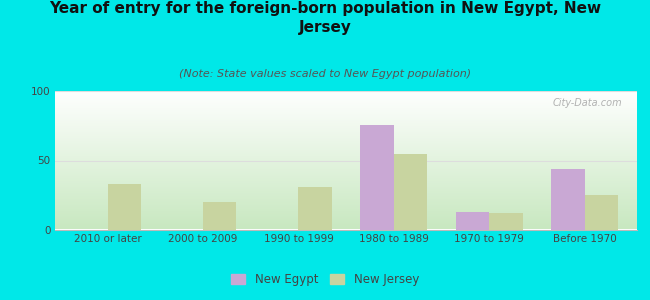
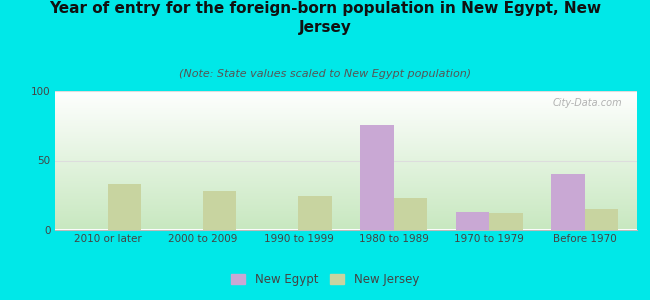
New Jersey/2000 to 2009: 20 -> 28
New Jersey/1990 to 1999: 31 -> 24
New Jersey/1980 to 1989: 55 -> 23
New Egypt/Before 1970: 44 -> 40
New Jersey/Before 1970: 25 -> 15
